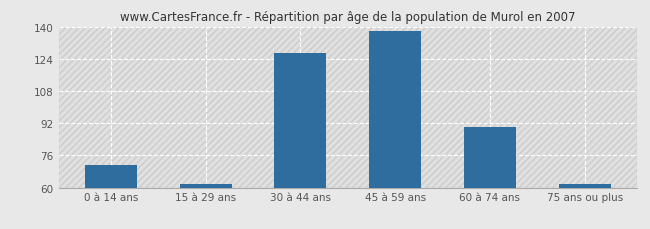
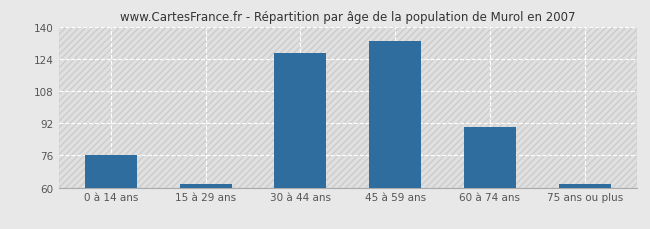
0 à 14 ans: 71 -> 76
45 à 59 ans: 138 -> 133
